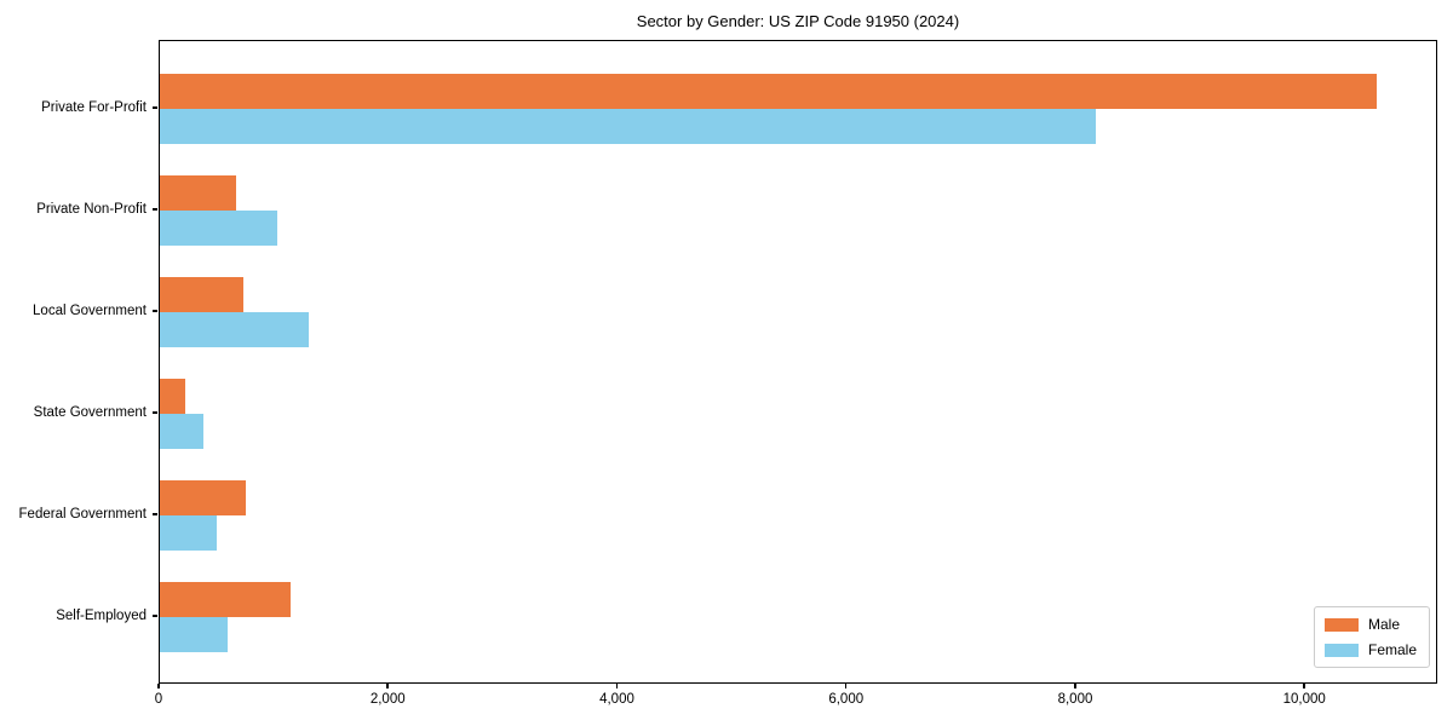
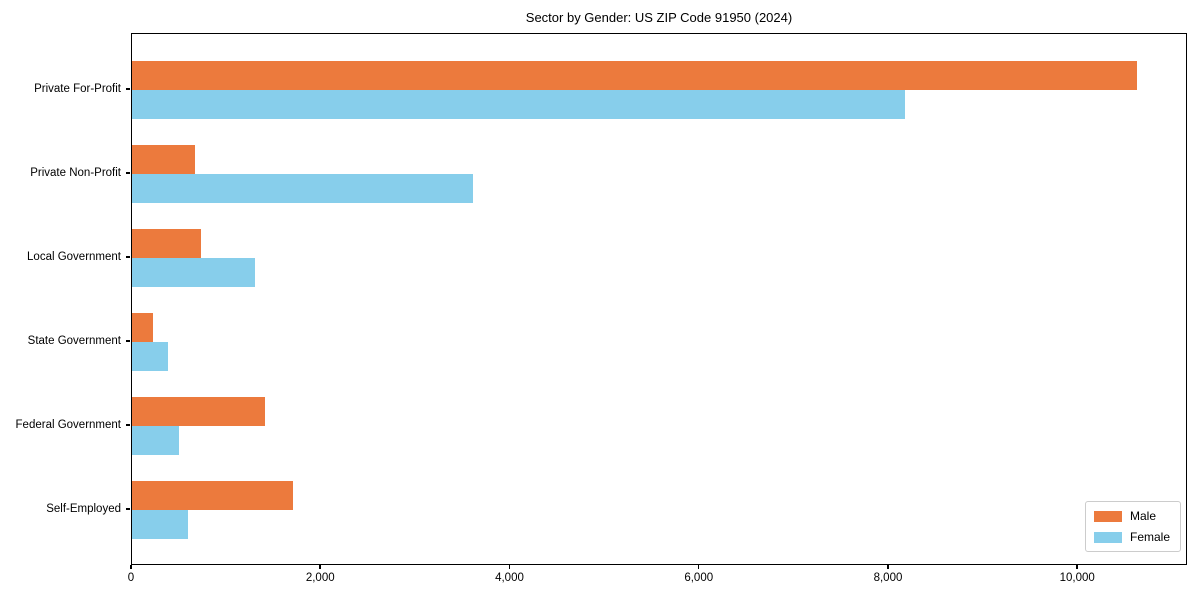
Female/Private Non-Profit: 1000 -> 3600
Male/Federal Government: 700 -> 1400
Male/Self-Employed: 1100 -> 1700
